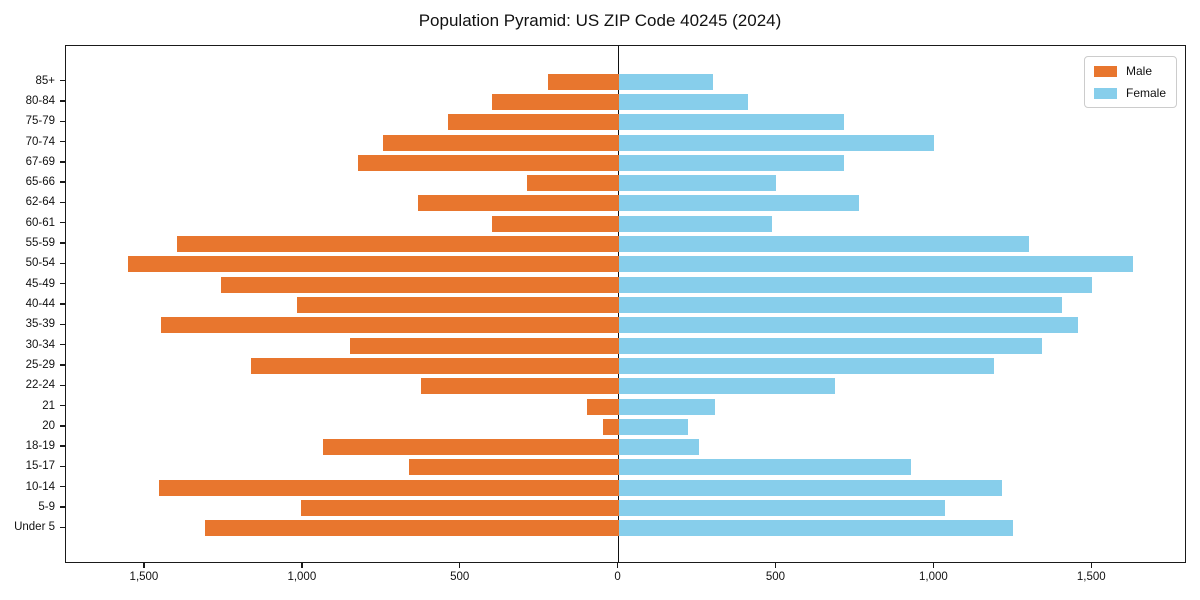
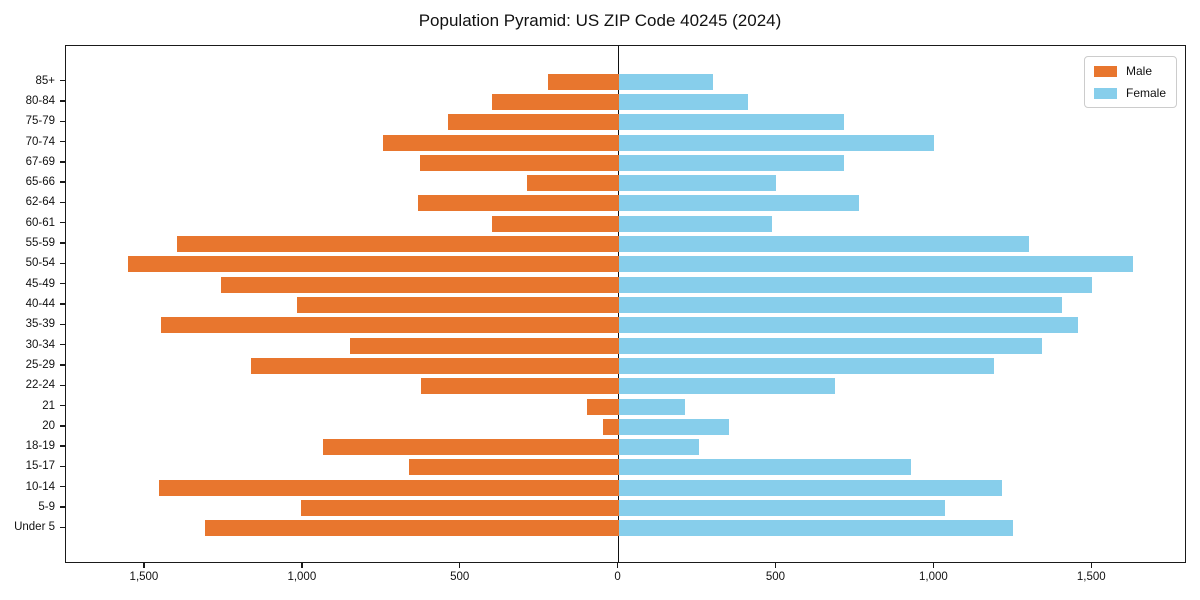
Male/67-69: 820 -> 630
Female/21: 300 -> 210
Female/20: 220 -> 350
